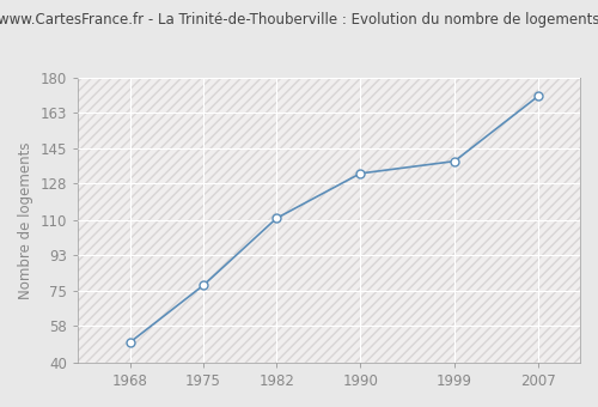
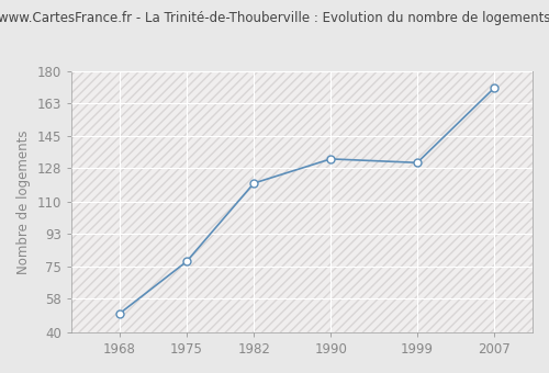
1982: 111 -> 120
1999: 139 -> 131
